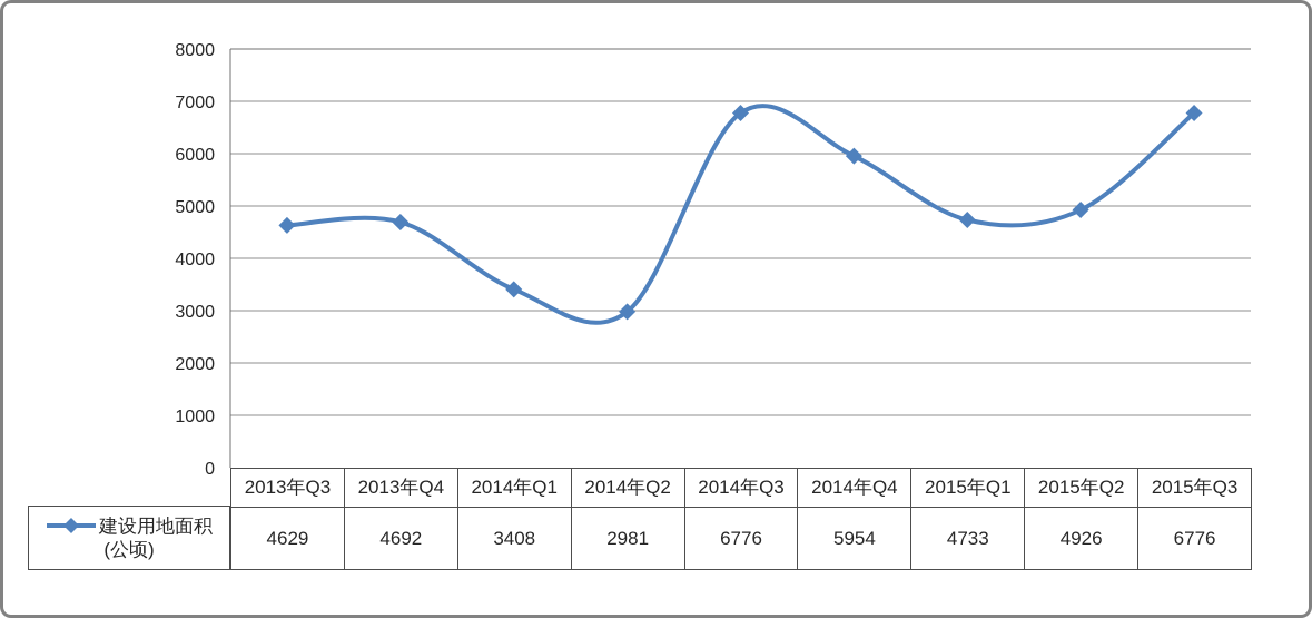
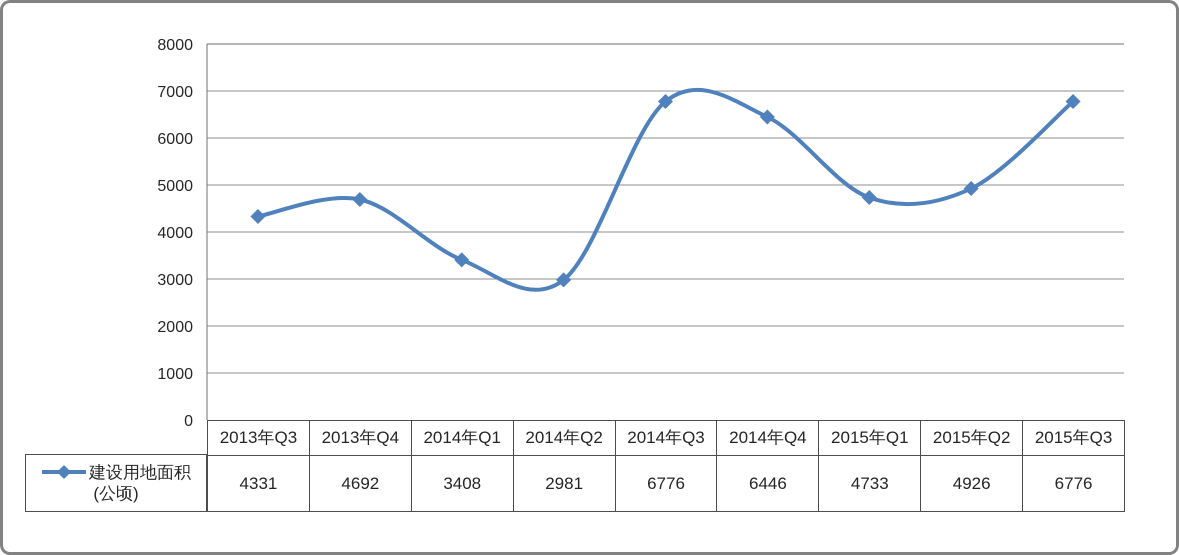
2013年Q3: 4629 -> 4331
2014年Q4: 5954 -> 6446
